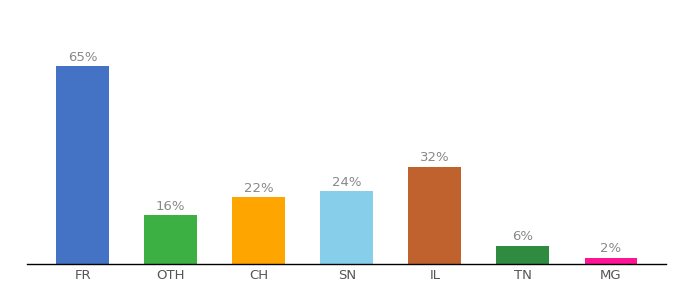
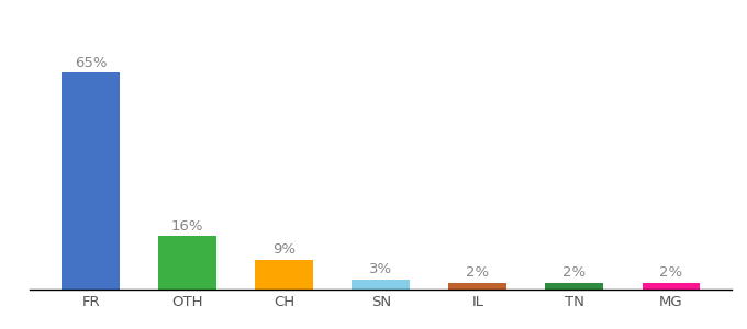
CH: 22% -> 9%
SN: 24% -> 3%
IL: 32% -> 2%
TN: 6% -> 2%
